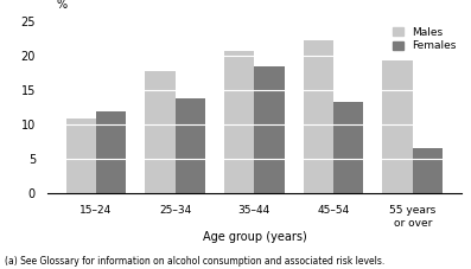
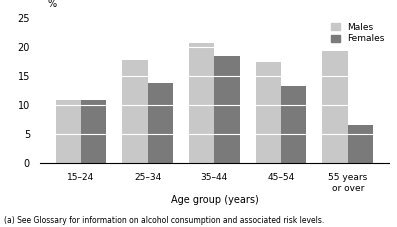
Females/15–24: 11.9 -> 11.0
Males/45–54: 22.3 -> 17.4
